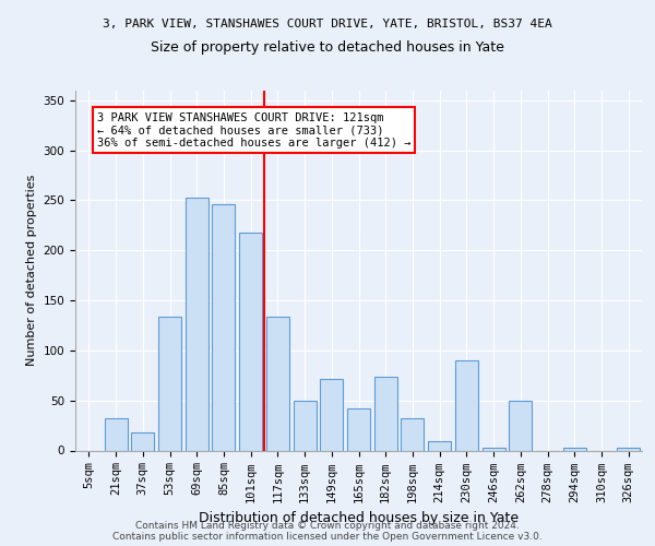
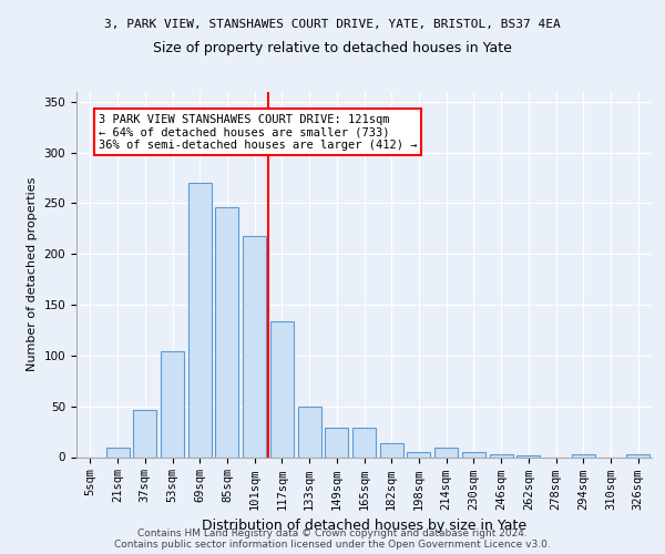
21sqm: 32 -> 9
37sqm: 18 -> 46
53sqm: 134 -> 104
69sqm: 252 -> 270
149sqm: 72 -> 29
165sqm: 42 -> 29
182sqm: 74 -> 14
198sqm: 32 -> 5
230sqm: 90 -> 5
262sqm: 50 -> 2
